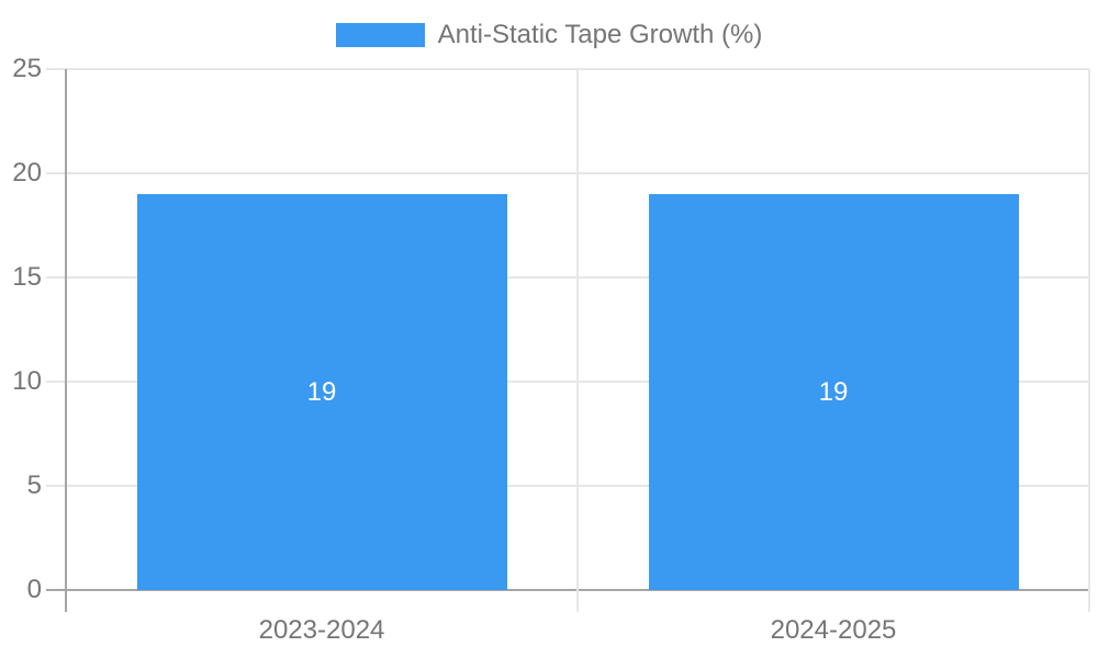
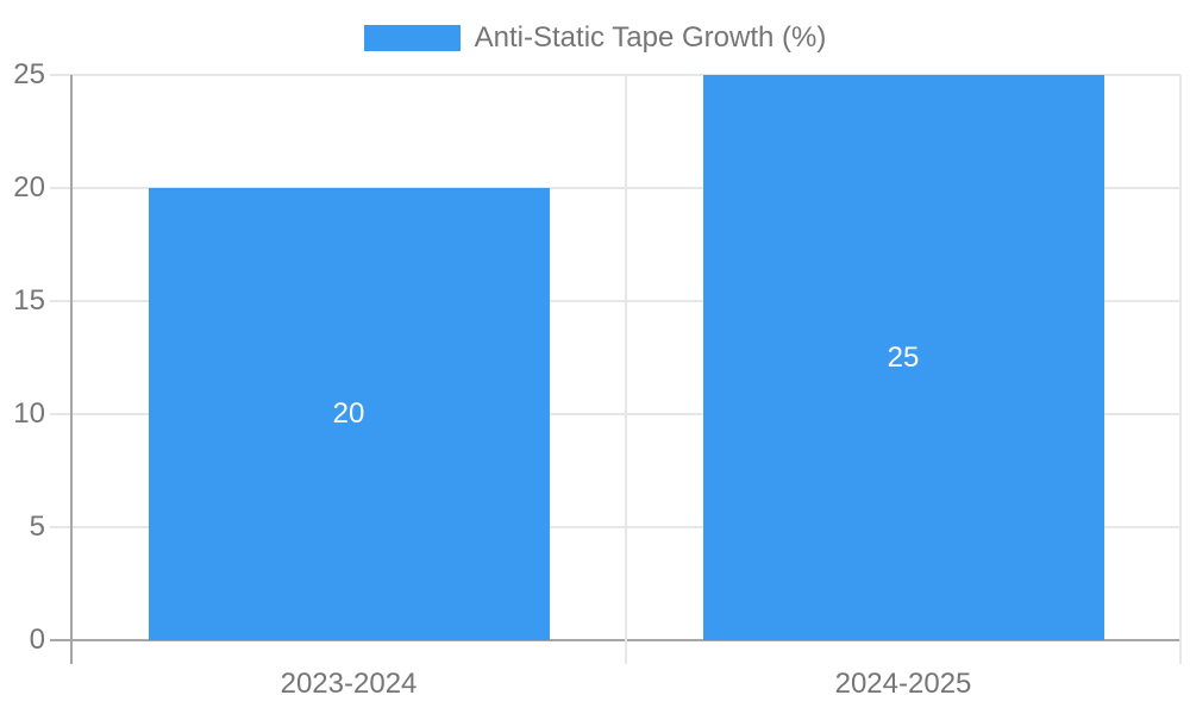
2023-2024: 19 -> 20
2024-2025: 19 -> 25
